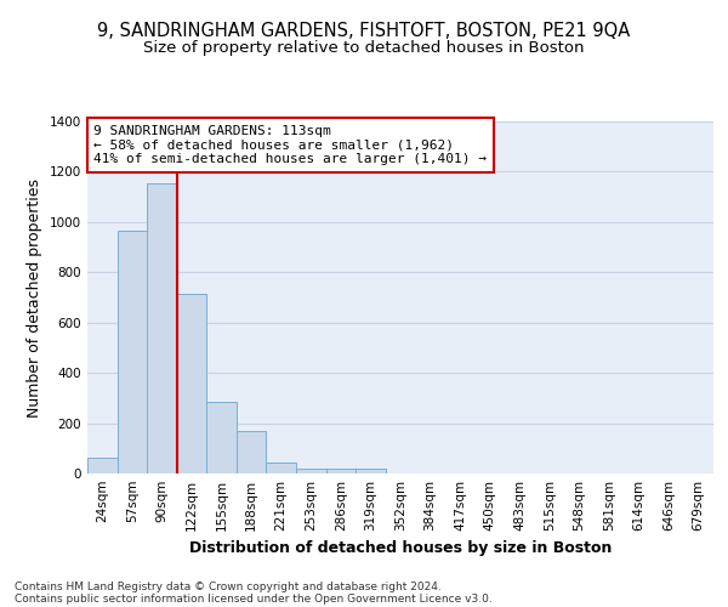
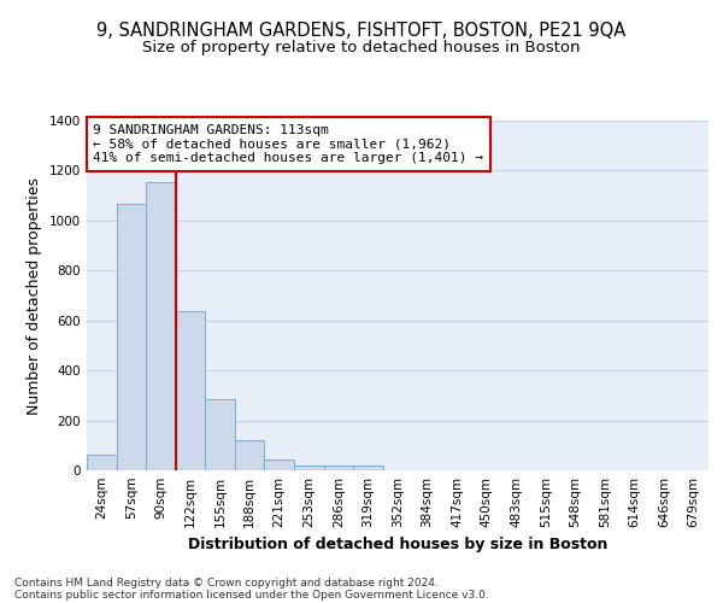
57sqm: 965 -> 1065
122sqm: 715 -> 635
188sqm: 170 -> 120
